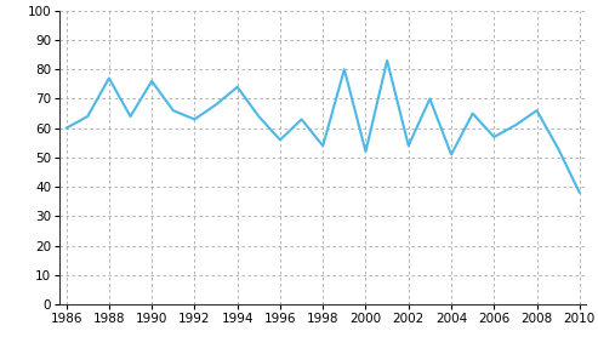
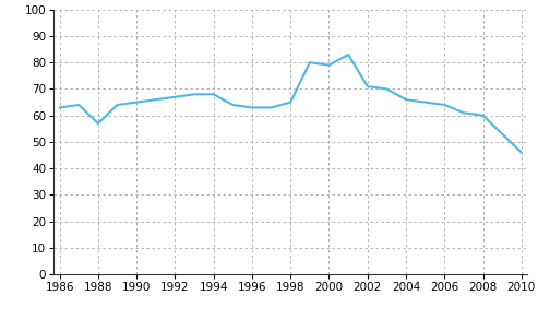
1986: 60 -> 63
1988: 77 -> 57
1990: 76 -> 65
1992: 63 -> 67
1994: 74 -> 68
1996: 56 -> 63
1998: 54 -> 65
2000: 52 -> 79
2002: 54 -> 71
2004: 51 -> 66
2006: 57 -> 64
2008: 66 -> 60
2010: 38 -> 46
